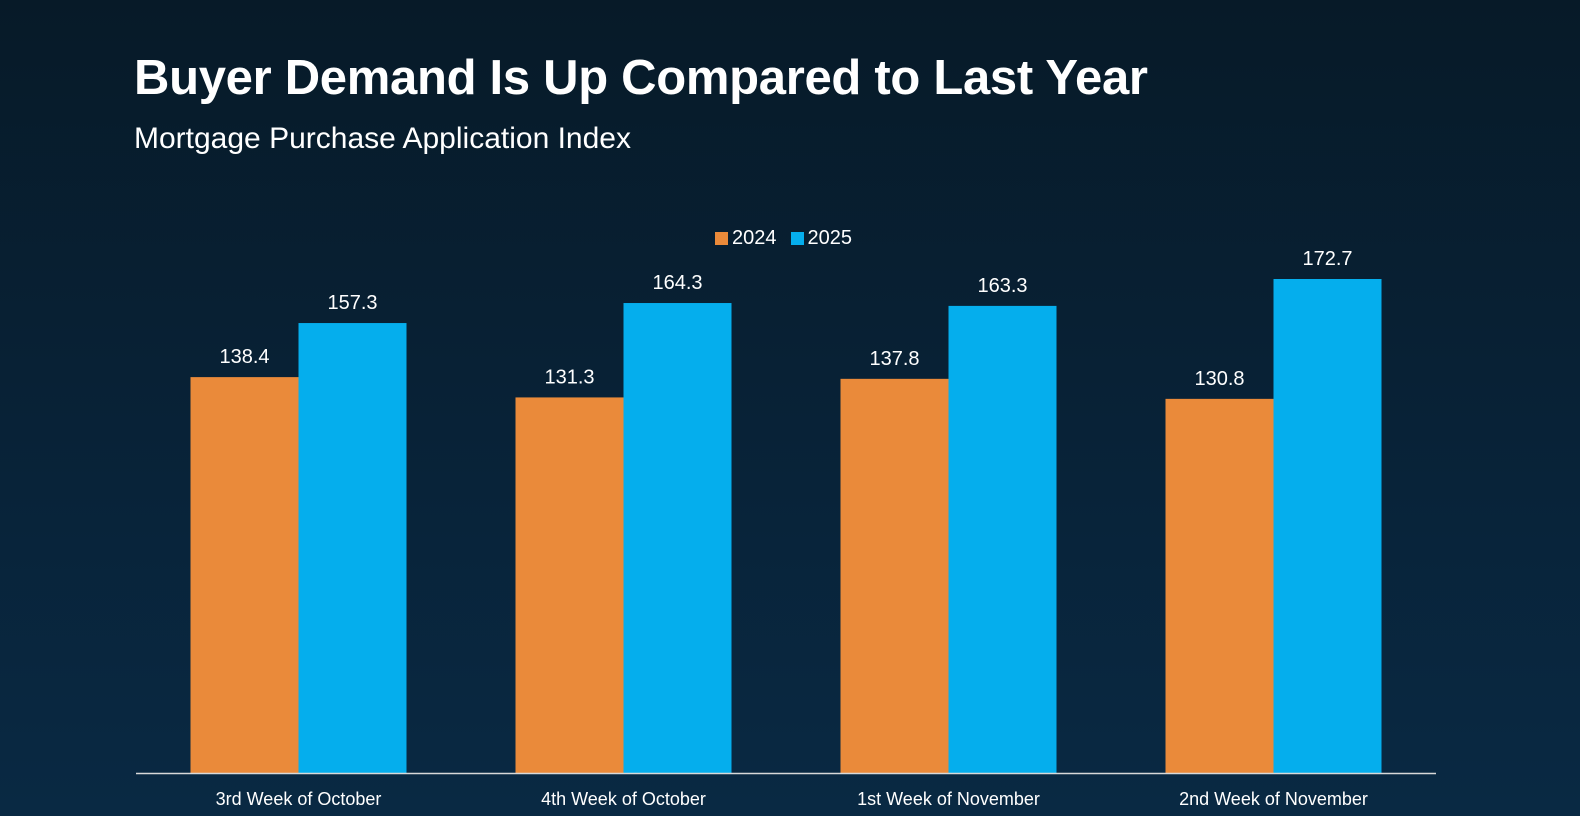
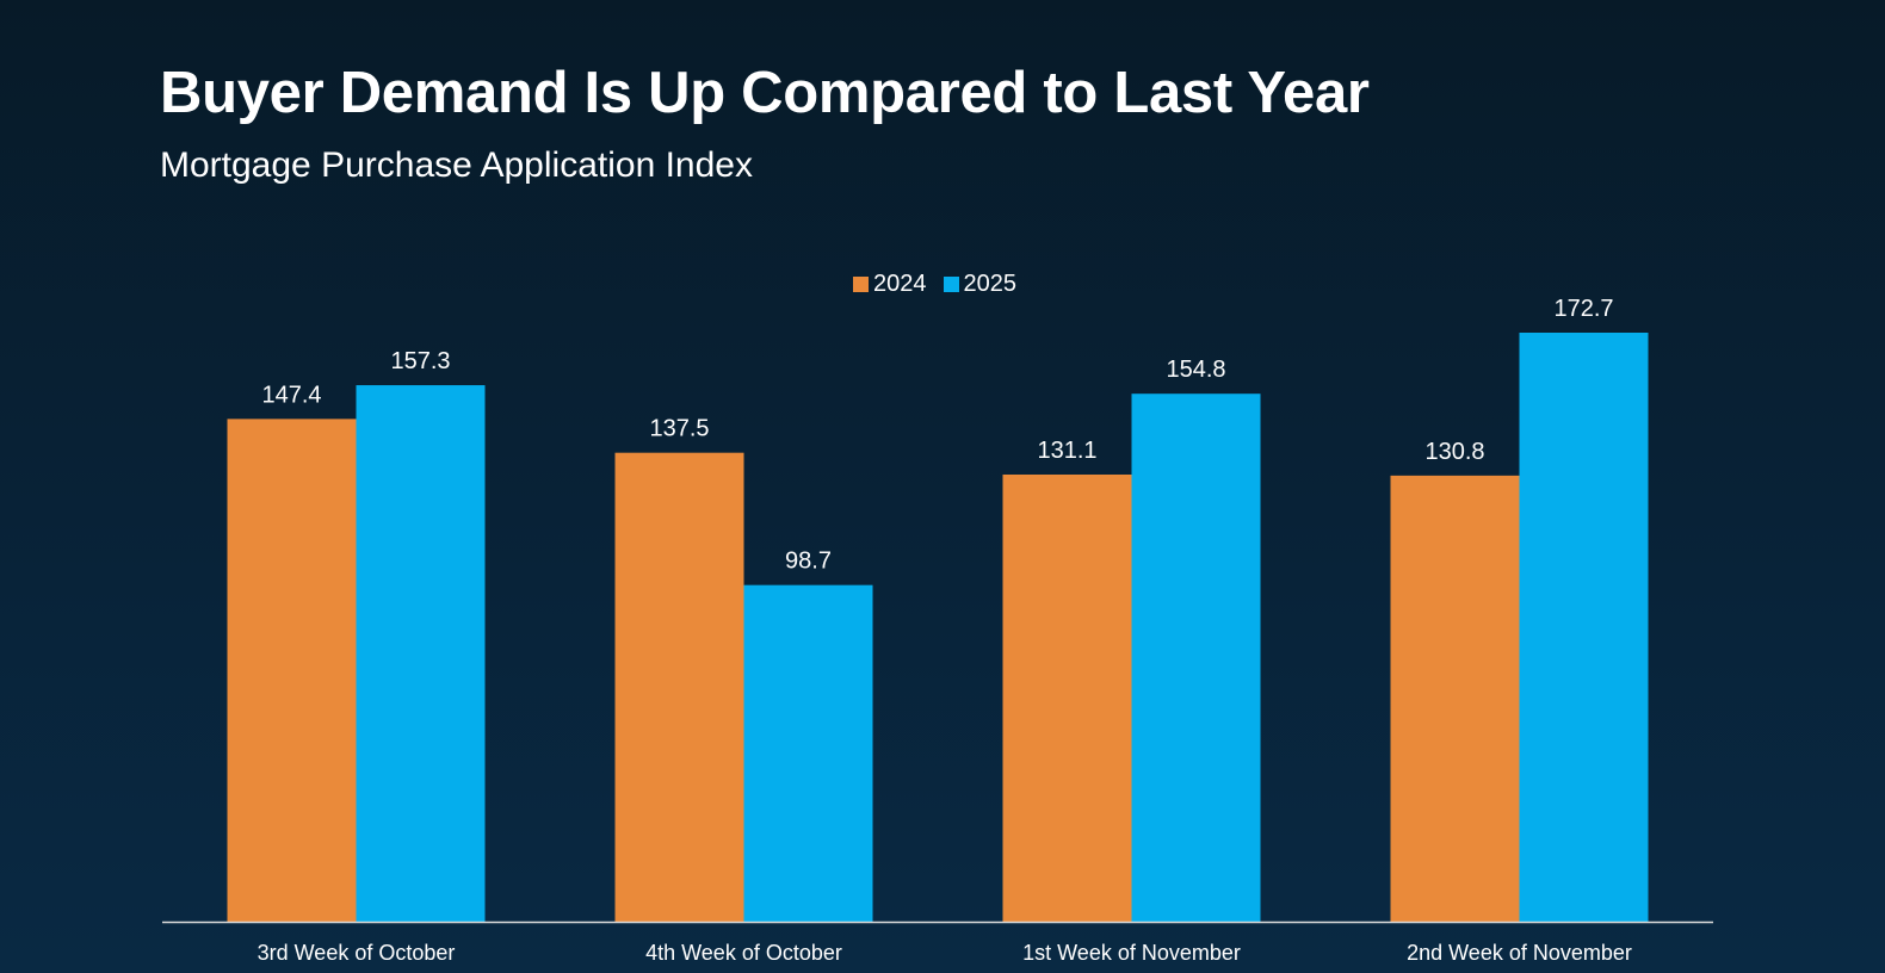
2024/3rd Week of October: 138.4 -> 147.4
2024/4th Week of October: 131.3 -> 137.5
2025/4th Week of October: 164.3 -> 98.7
2024/1st Week of November: 137.8 -> 131.1
2025/1st Week of November: 163.3 -> 154.8
